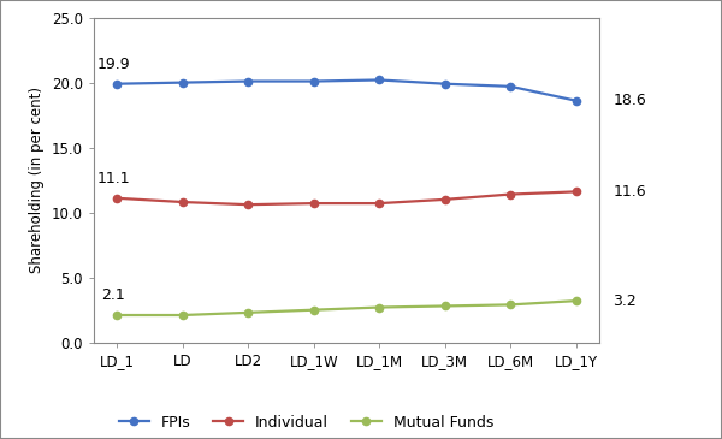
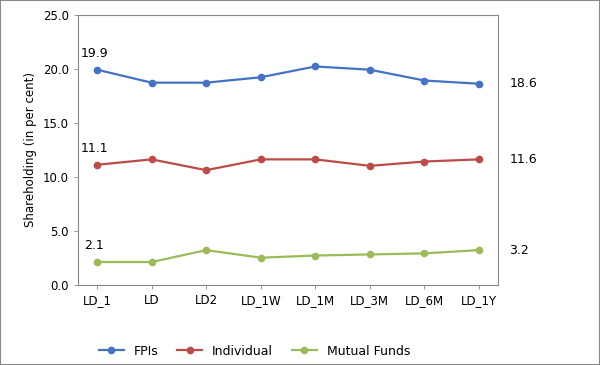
FPIs/LD: 20.0 -> 18.7
Individual/LD: 10.8 -> 11.6
FPIs/LD2: 20.1 -> 18.7
Mutual Funds/LD2: 2.3 -> 3.2
FPIs/LD_1W: 20.1 -> 19.2
Individual/LD_1W: 10.7 -> 11.6
Individual/LD_1M: 10.7 -> 11.6
FPIs/LD_6M: 19.7 -> 18.9
